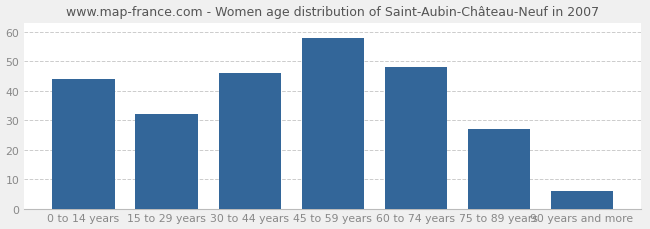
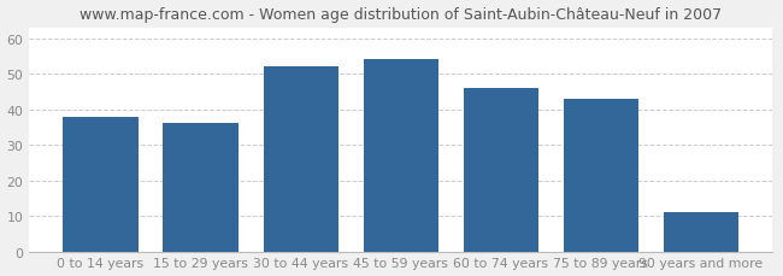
0 to 14 years: 44 -> 38
15 to 29 years: 32 -> 36
30 to 44 years: 46 -> 52
45 to 59 years: 58 -> 54
60 to 74 years: 48 -> 46
75 to 89 years: 27 -> 43
90 years and more: 6 -> 11
